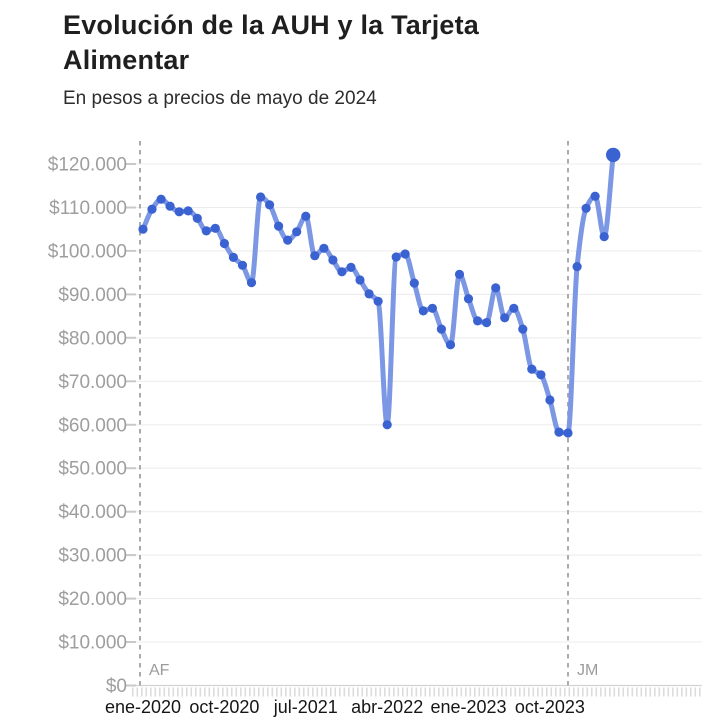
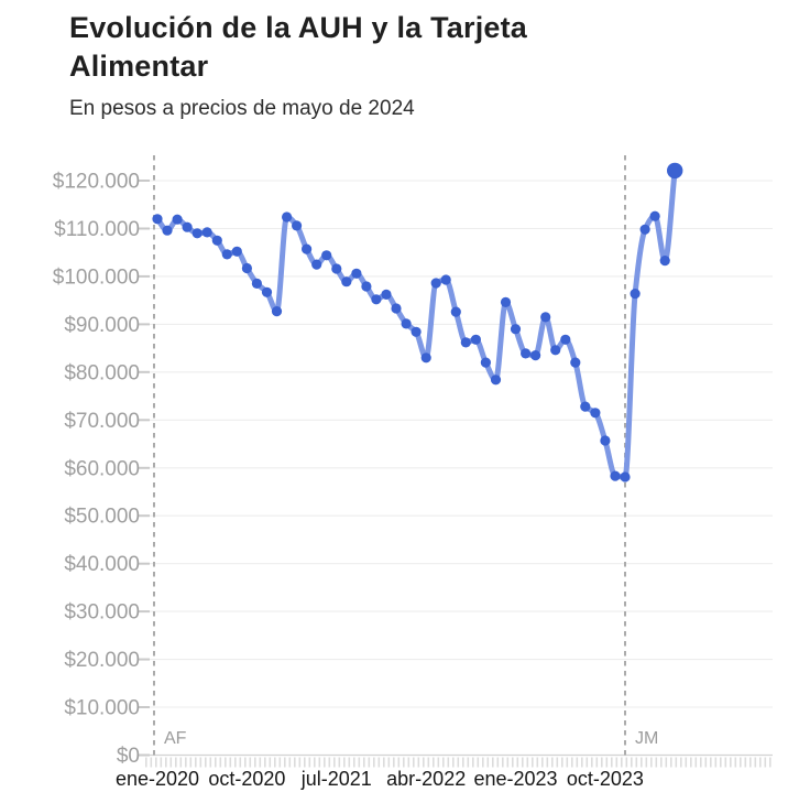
ene-2020: $105000 -> $112000
jul-2021: $108000 -> $102000
abr-2022: $60000 -> $83000
